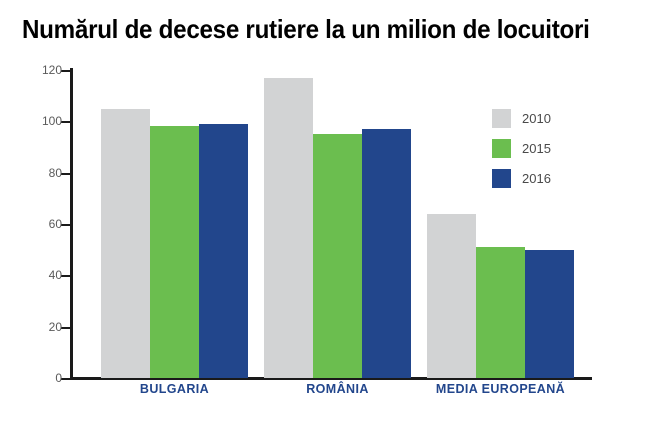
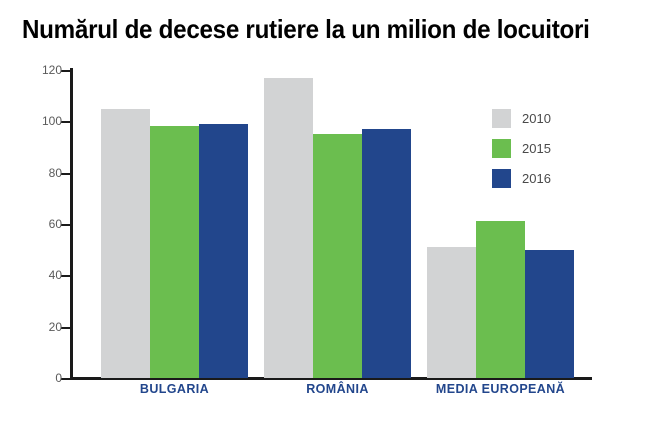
2010/MEDIA EUROPEANĂ: 64 -> 51
2015/MEDIA EUROPEANĂ: 51 -> 61
